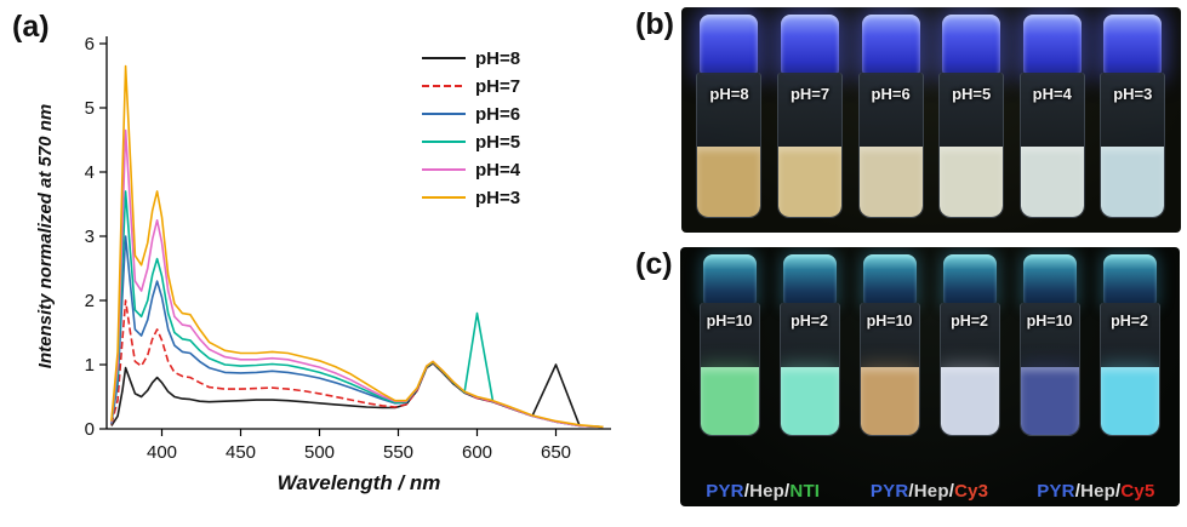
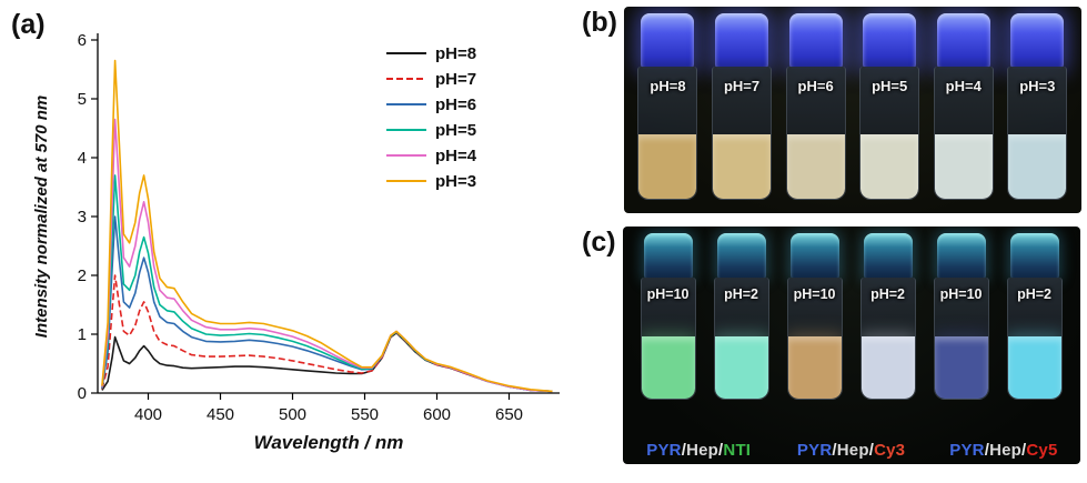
pH=5/600: 1.8 -> 0.5
pH=8/650: 1.0 -> 0.1
